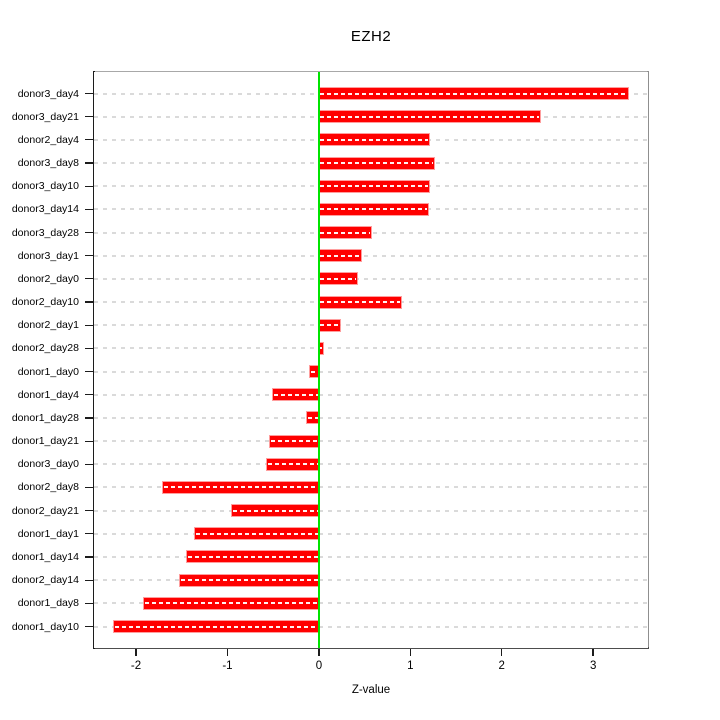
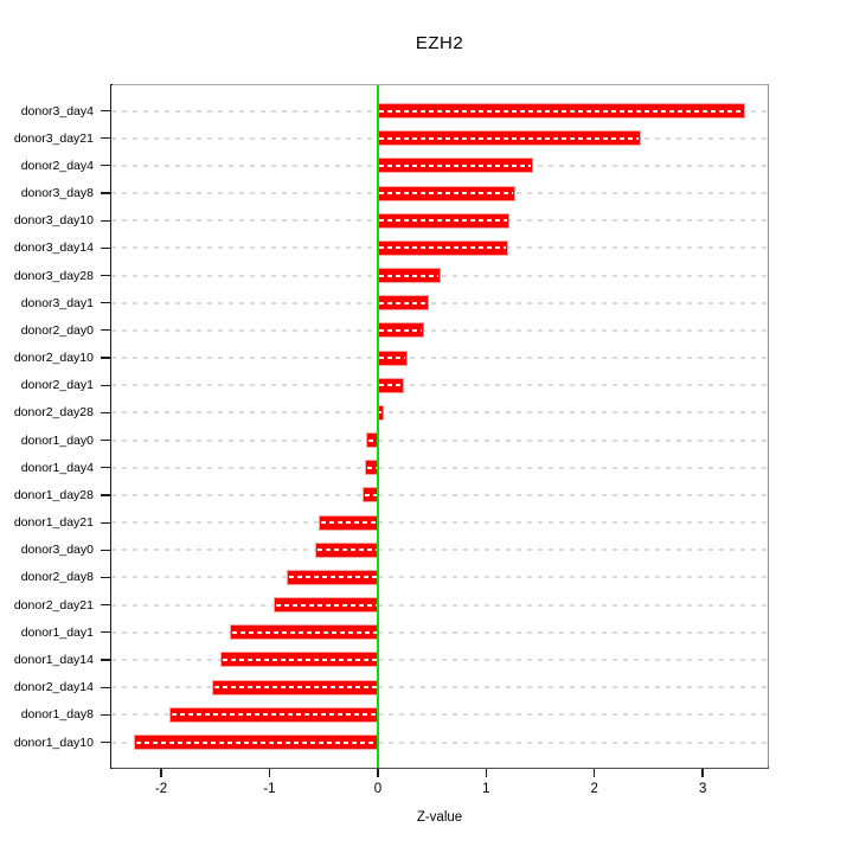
donor2_day4: 1.2 -> 1.4
donor2_day10: 0.9 -> 0.3
donor1_day4: -0.5 -> -0.1
donor2_day8: -1.7 -> -0.8
